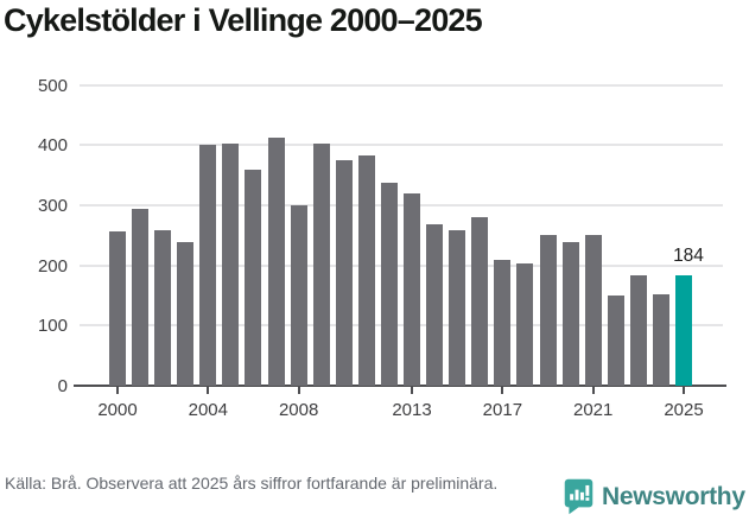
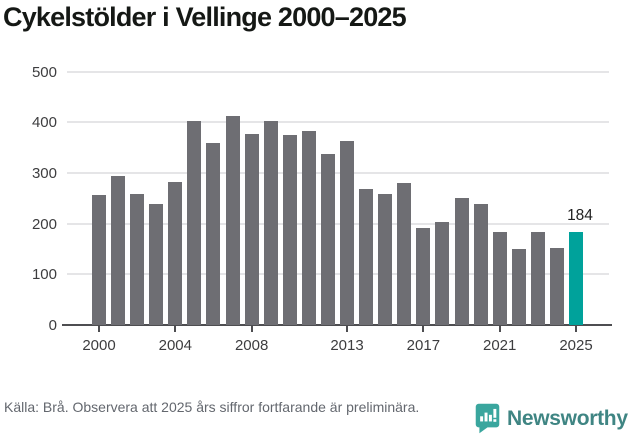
2004: 400 -> 280
2008: 300 -> 380
2013: 320 -> 360
2017: 210 -> 190
2021: 250 -> 180
